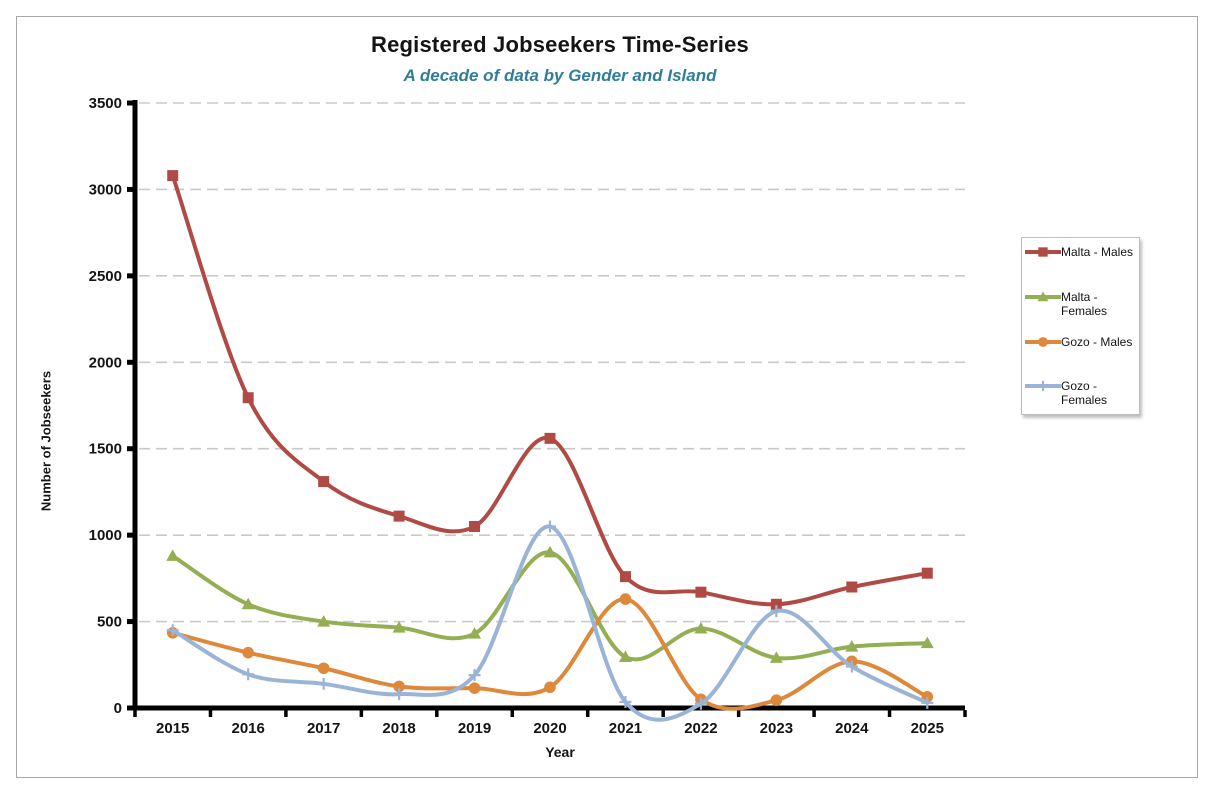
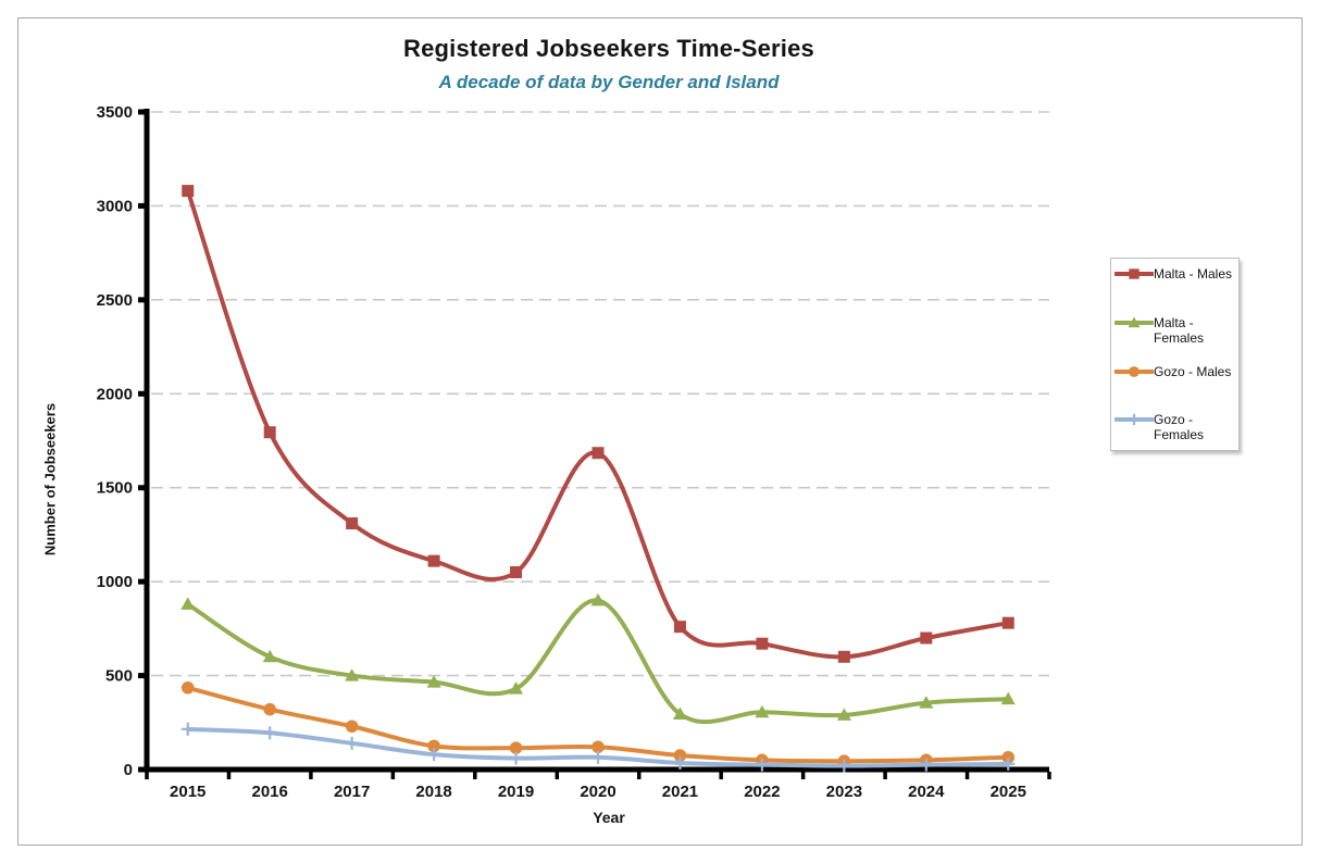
Gozo - Females/2015: 450 -> 220
Gozo - Females/2019: 190 -> 60
Malta - Males/2020: 1560 -> 1680
Gozo - Females/2020: 1050 -> 60
Gozo - Males/2021: 630 -> 80
Malta - Females/2022: 460 -> 300
Gozo - Females/2023: 560 -> 20
Gozo - Males/2024: 270 -> 50
Gozo - Females/2024: 240 -> 20
